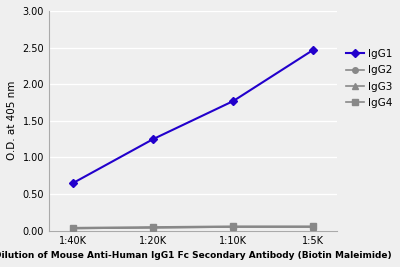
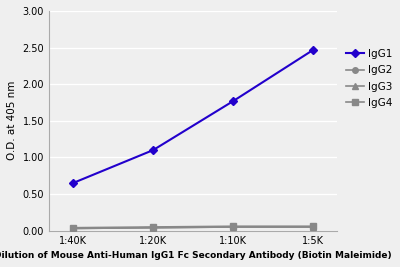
IgG1/1:20K: 1.25 -> 1.10
